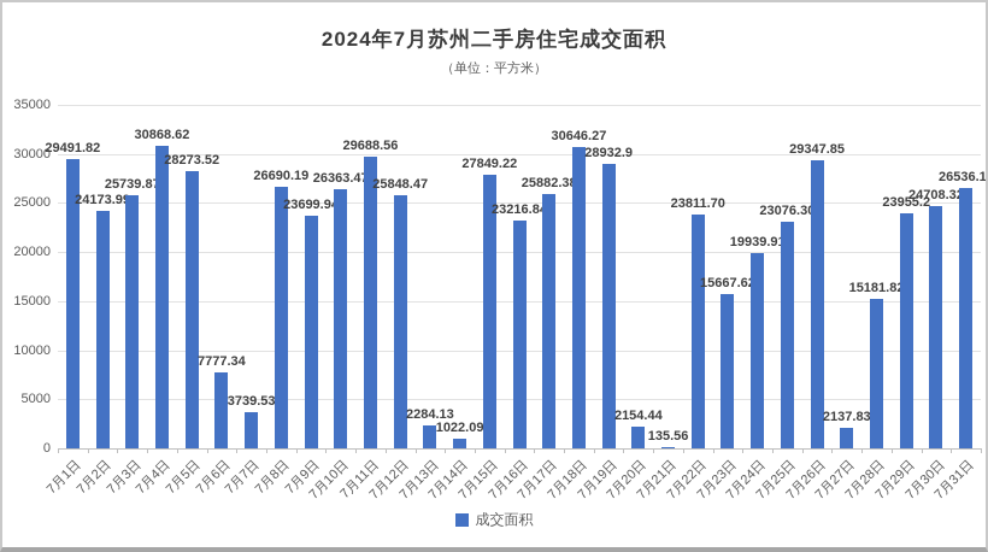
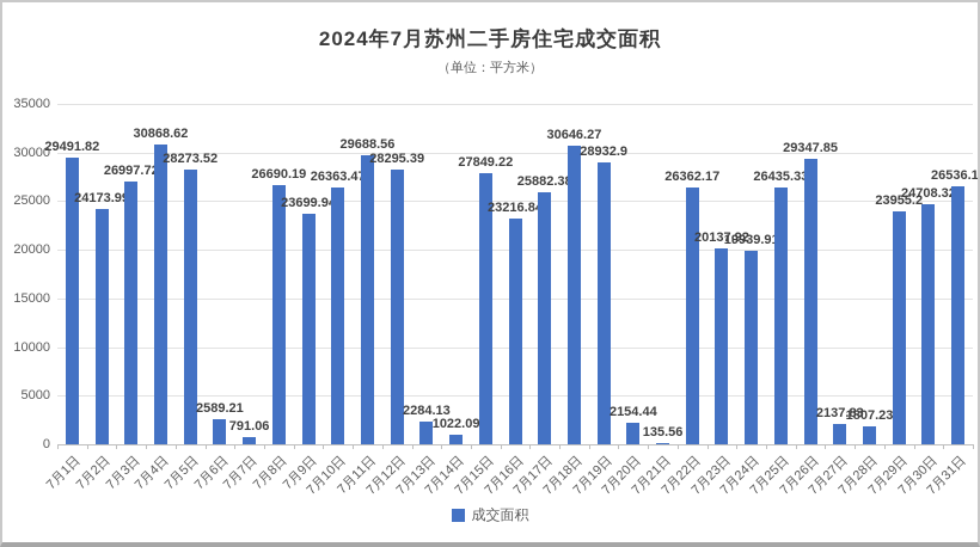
7月3日: 25739.87 -> 26997.72
7月6日: 7777.34 -> 2589.21
7月7日: 3739.53 -> 791.06
7月12日: 25848.47 -> 28295.39
7月22日: 23811.70 -> 26362.17
7月23日: 15667.62 -> 20137.92
7月25日: 23076.30 -> 26435.33
7月28日: 15181.82 -> 1807.23
